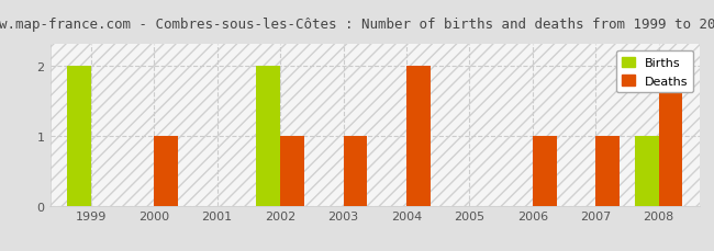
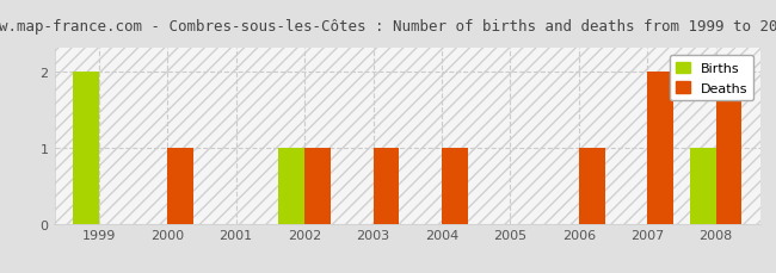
Births/2002: 2 -> 1
Deaths/2004: 2 -> 1
Deaths/2007: 1 -> 2
